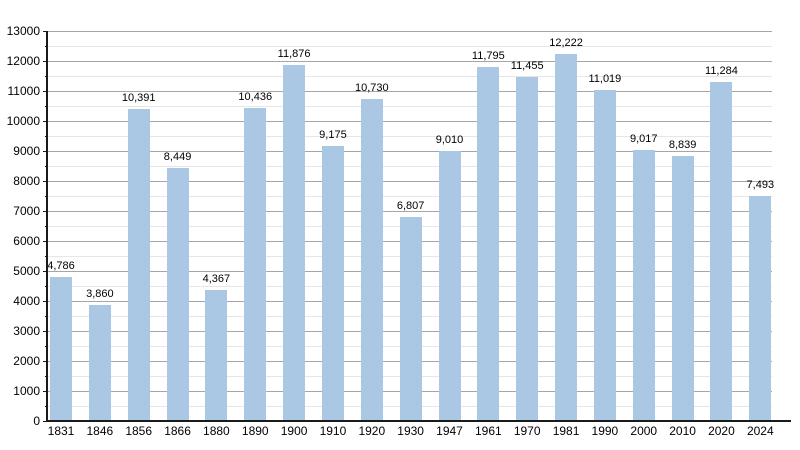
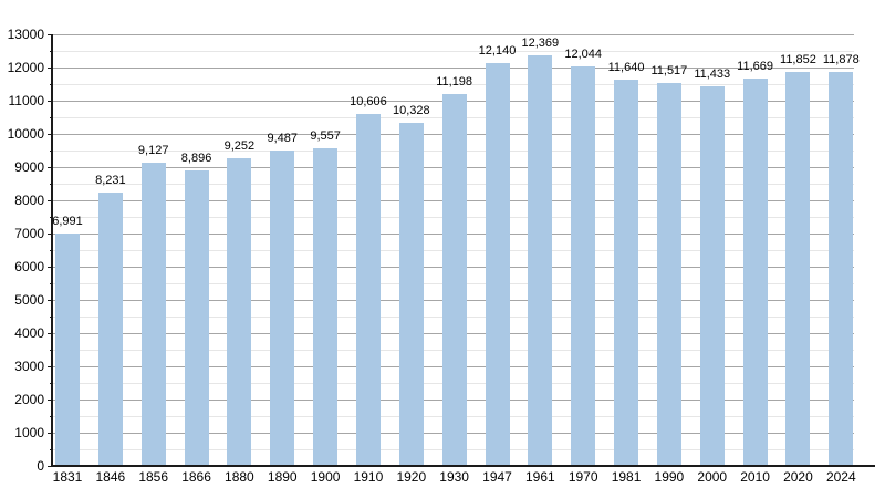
1831: 4,786 -> 6,991
1846: 3,860 -> 8,231
1856: 10,391 -> 9,127
1866: 8,449 -> 8,896
1880: 4,367 -> 9,252
1890: 10,436 -> 9,487
1900: 11,876 -> 9,557
1910: 9,175 -> 10,606
1920: 10,730 -> 10,328
1930: 6,807 -> 11,198
1947: 9,010 -> 12,140
1961: 11,795 -> 12,369
1970: 11,455 -> 12,044
1981: 12,222 -> 11,640
1990: 11,019 -> 11,517
2000: 9,017 -> 11,433
2010: 8,839 -> 11,669
2020: 11,284 -> 11,852
2024: 7,493 -> 11,878
